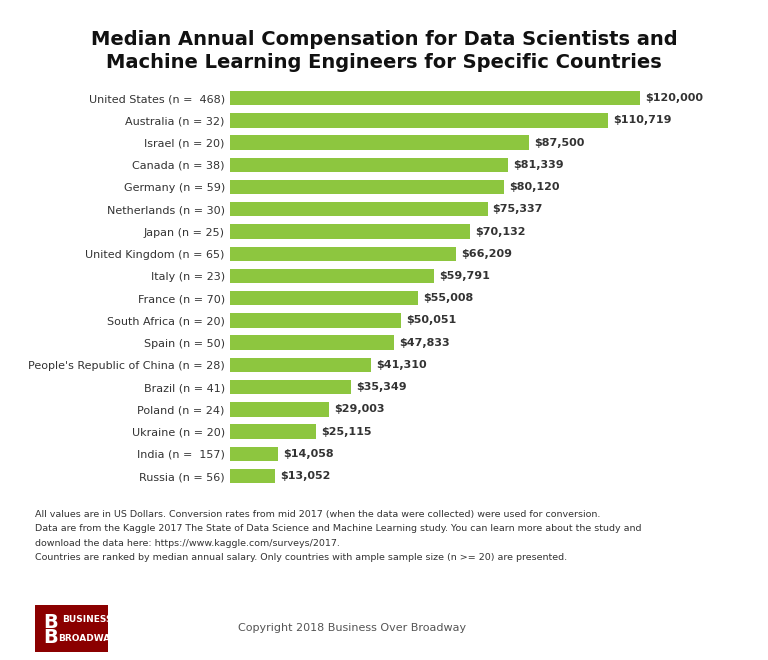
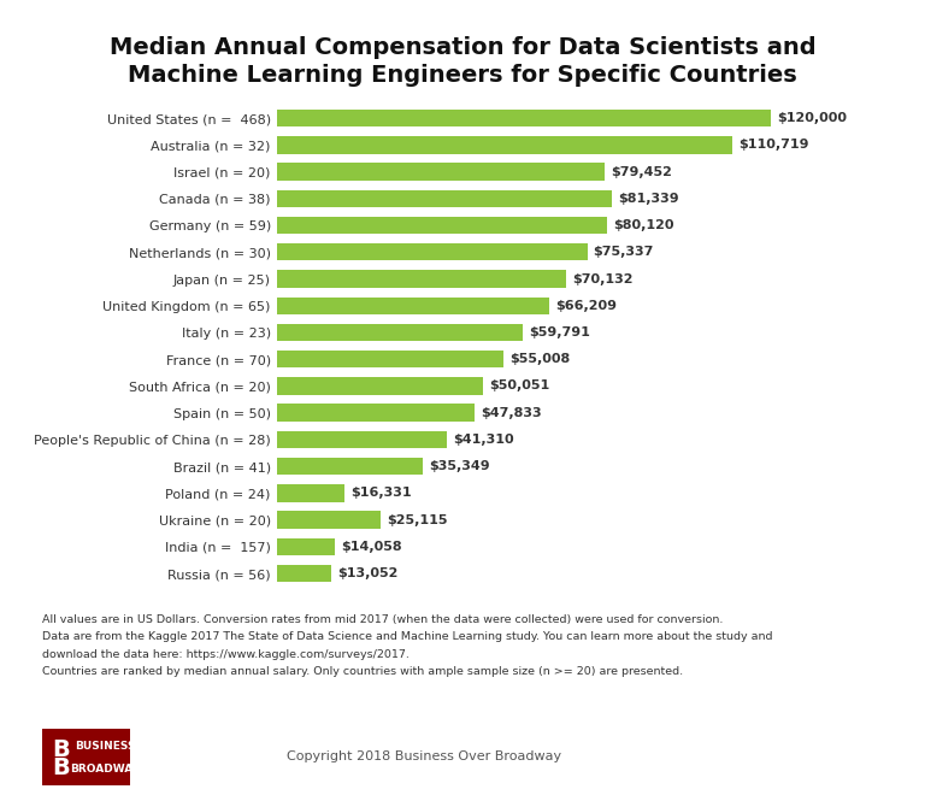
Israel (n = 20): $87,500 -> $79,452
Poland (n = 24): $29,003 -> $16,331
